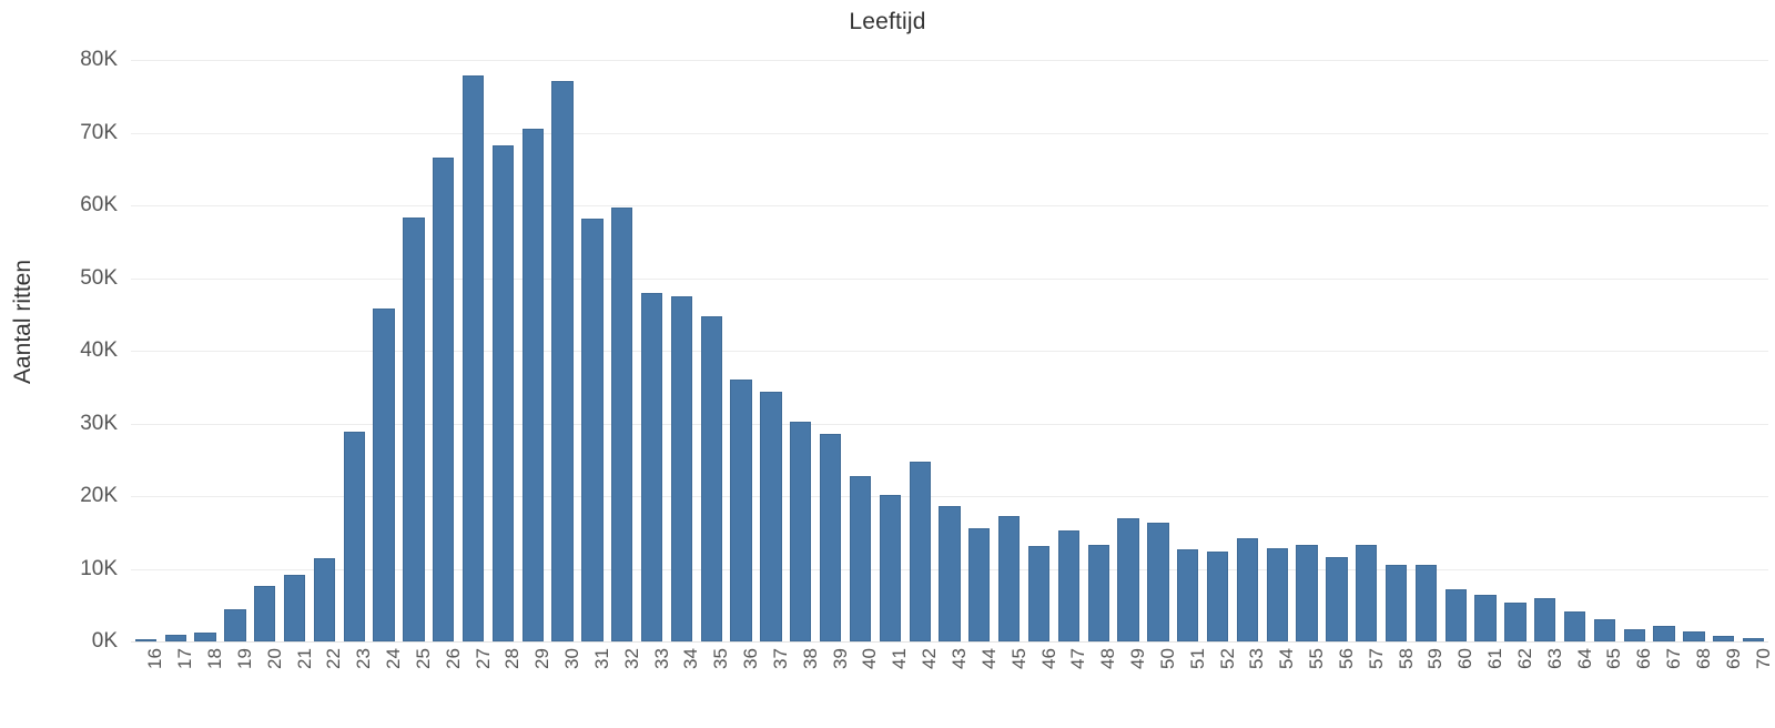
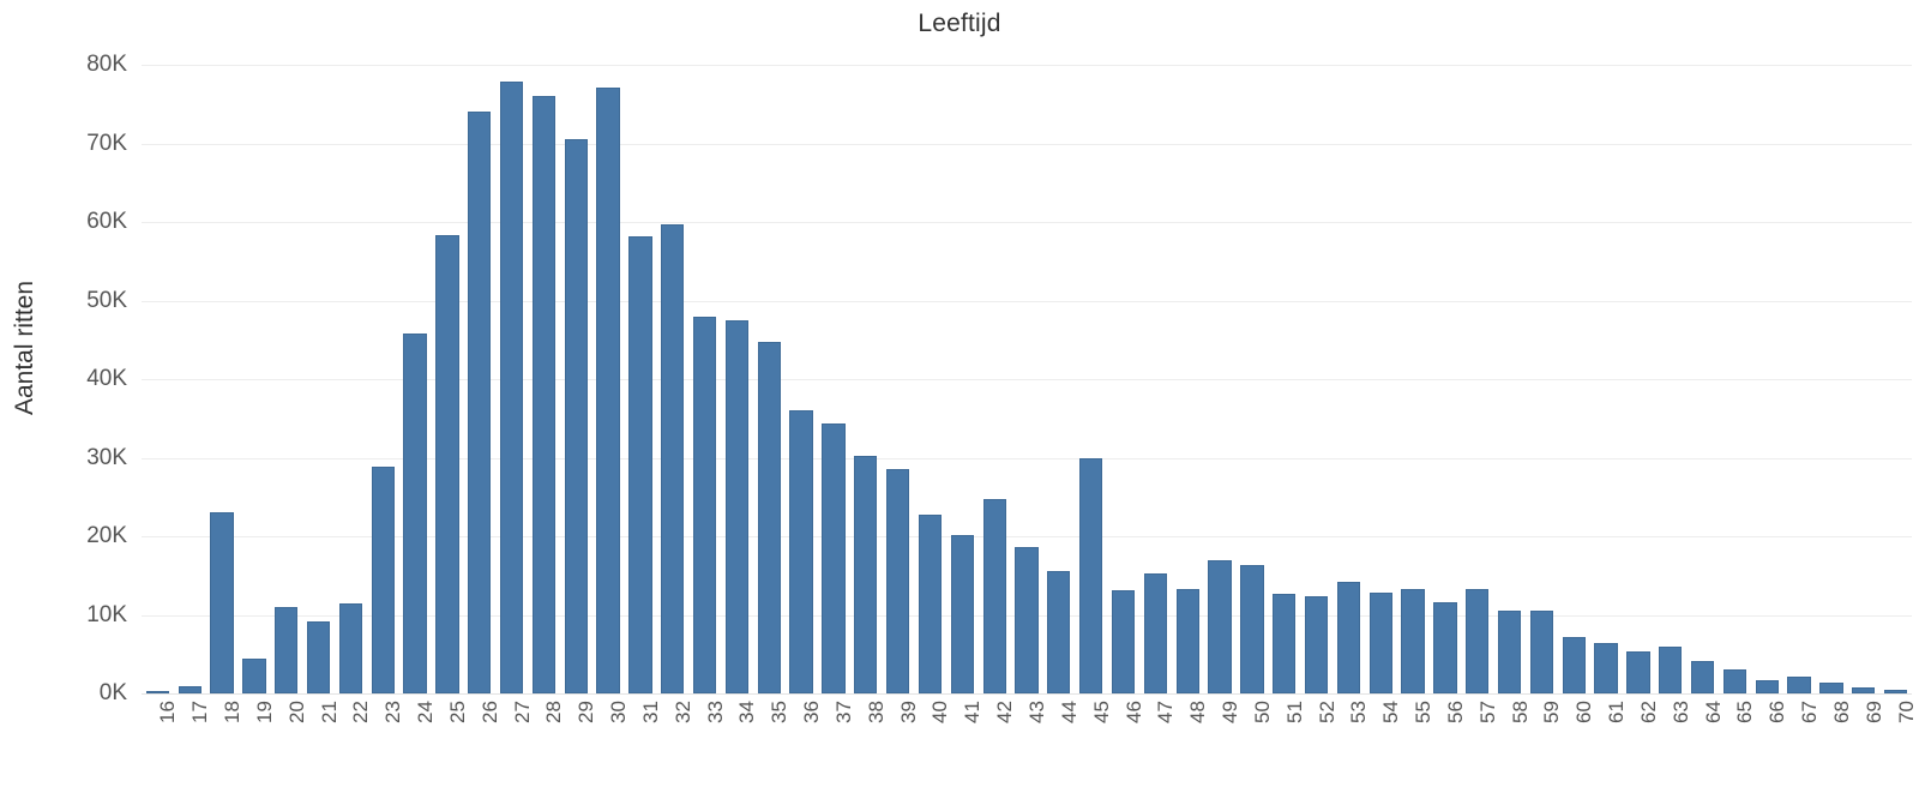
18: 1K -> 23K
20: 8K -> 11K
26: 66K -> 74K
28: 68K -> 76K
45: 17K -> 30K
